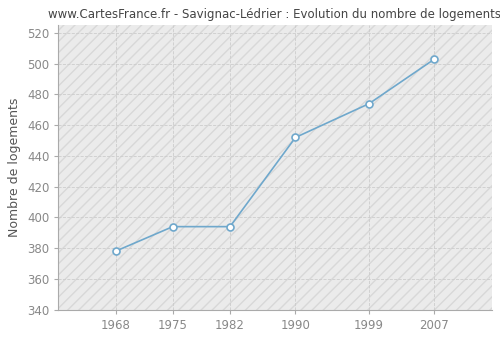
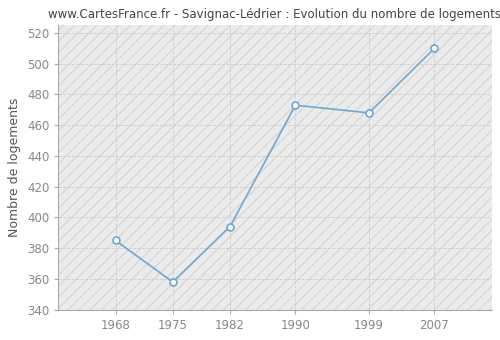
1968: 378 -> 385
1975: 394 -> 358
1990: 452 -> 473
1999: 474 -> 468
2007: 503 -> 510
